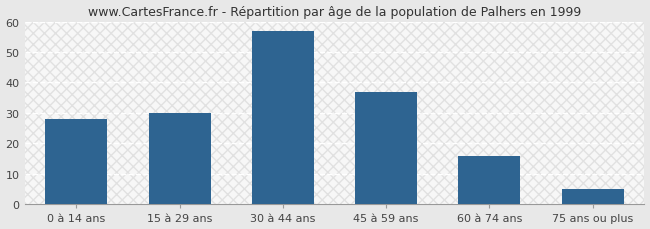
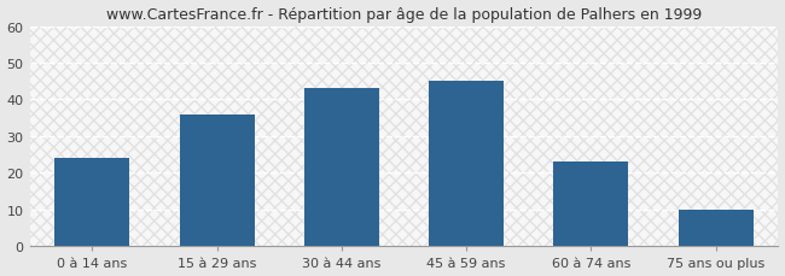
0 à 14 ans: 28 -> 24
15 à 29 ans: 30 -> 36
30 à 44 ans: 57 -> 43
45 à 59 ans: 37 -> 45
60 à 74 ans: 16 -> 23
75 ans ou plus: 5 -> 10
